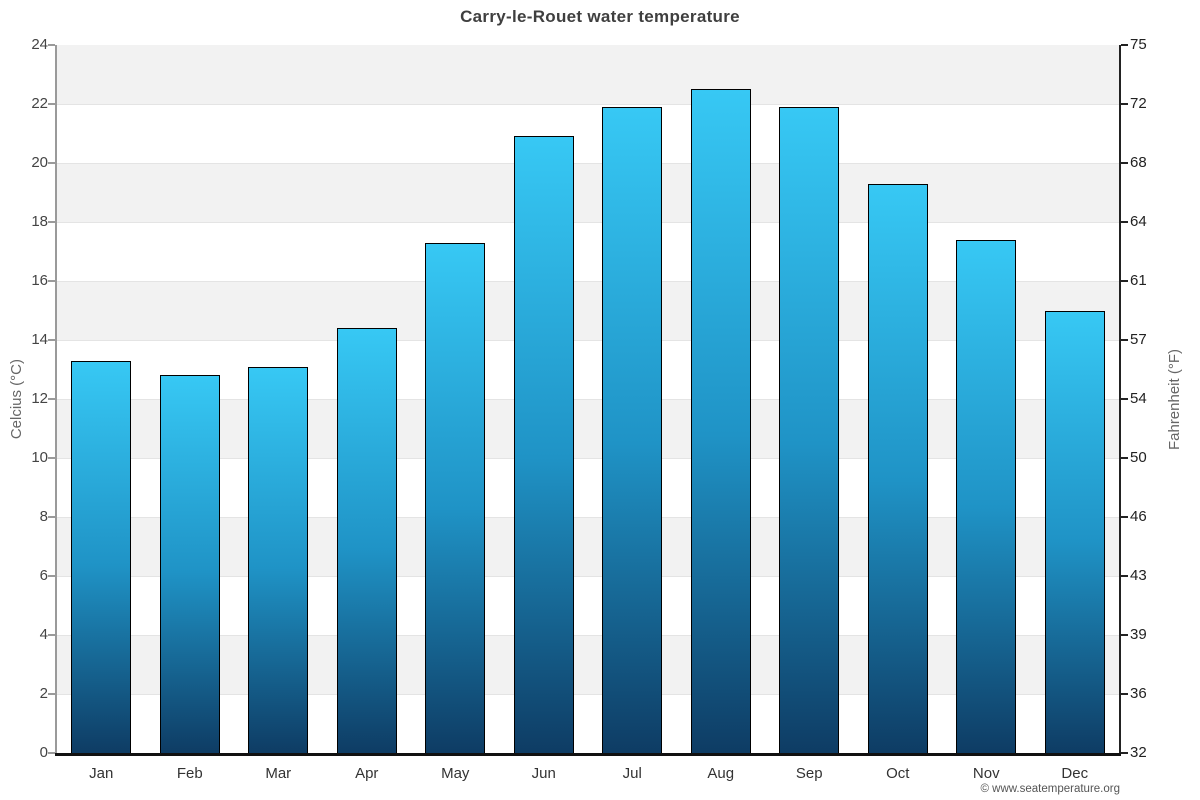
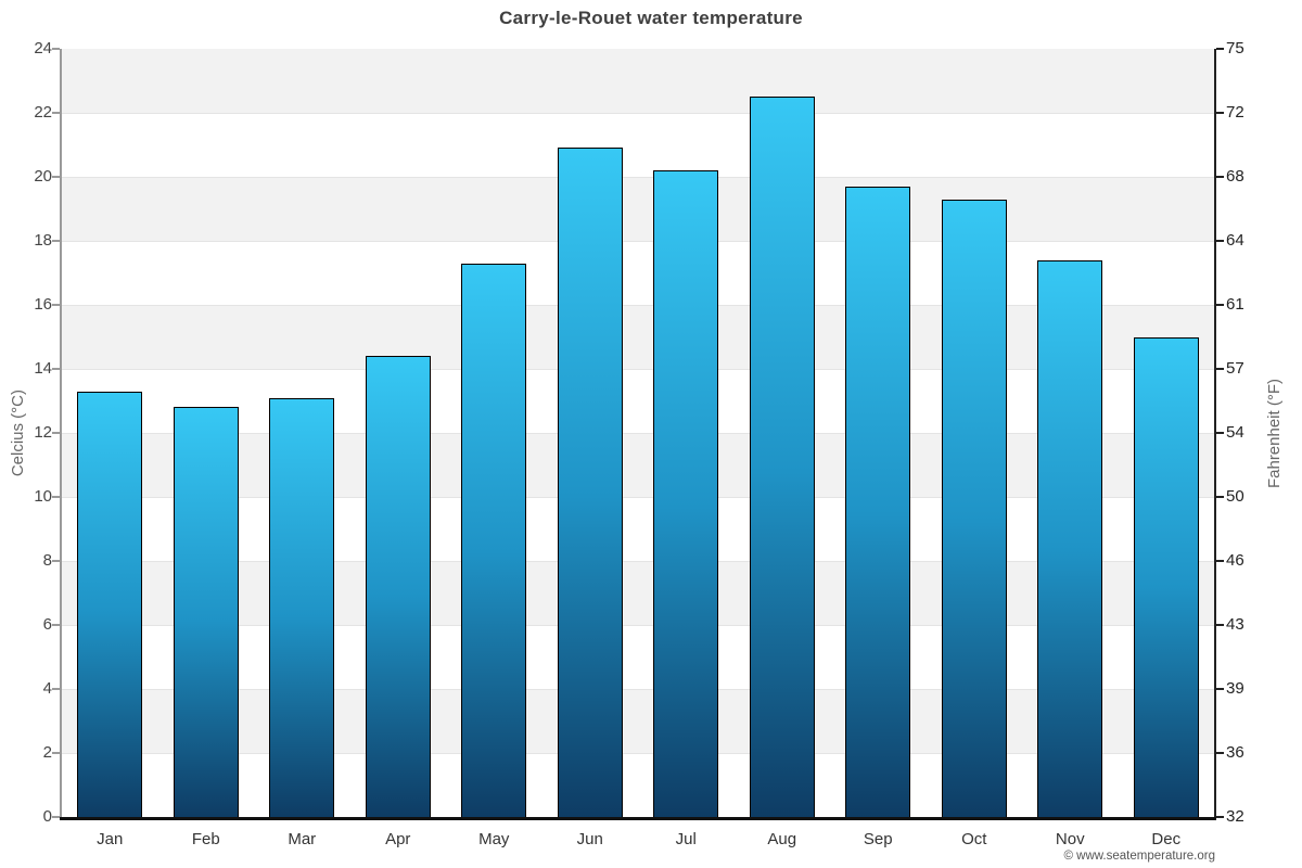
Jul: 21.9 -> 20.2
Sep: 21.9 -> 19.7
